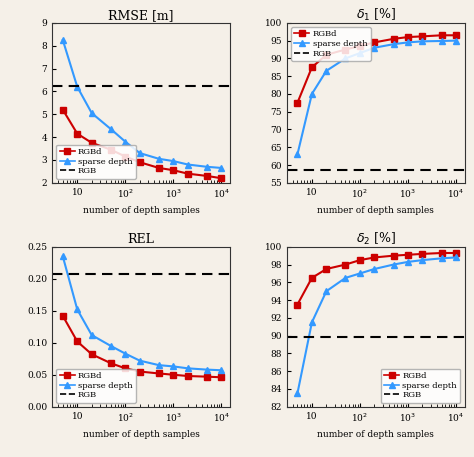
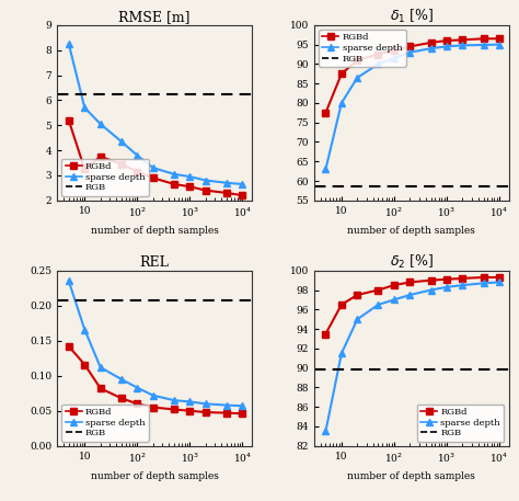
RMSE [m]/RGBd/10: 4.15 -> 3.25
RMSE [m]/sparse depth/10: 6.20 -> 5.70
REL/RGBd/10: 0.102 -> 0.116
REL/sparse depth/10: 0.152 -> 0.166
